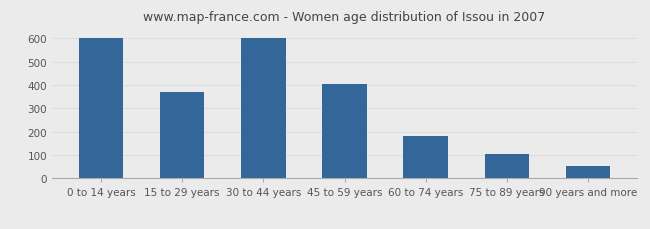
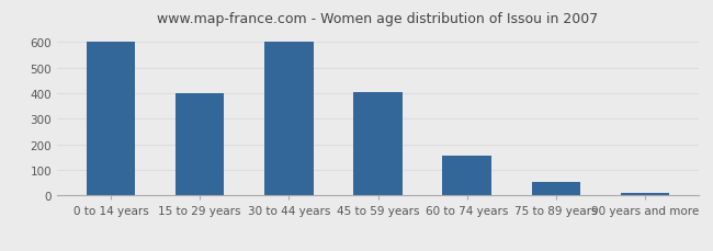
15 to 29 years: 370 -> 400
60 to 74 years: 180 -> 155
75 to 89 years: 105 -> 54
90 years and more: 55 -> 10
